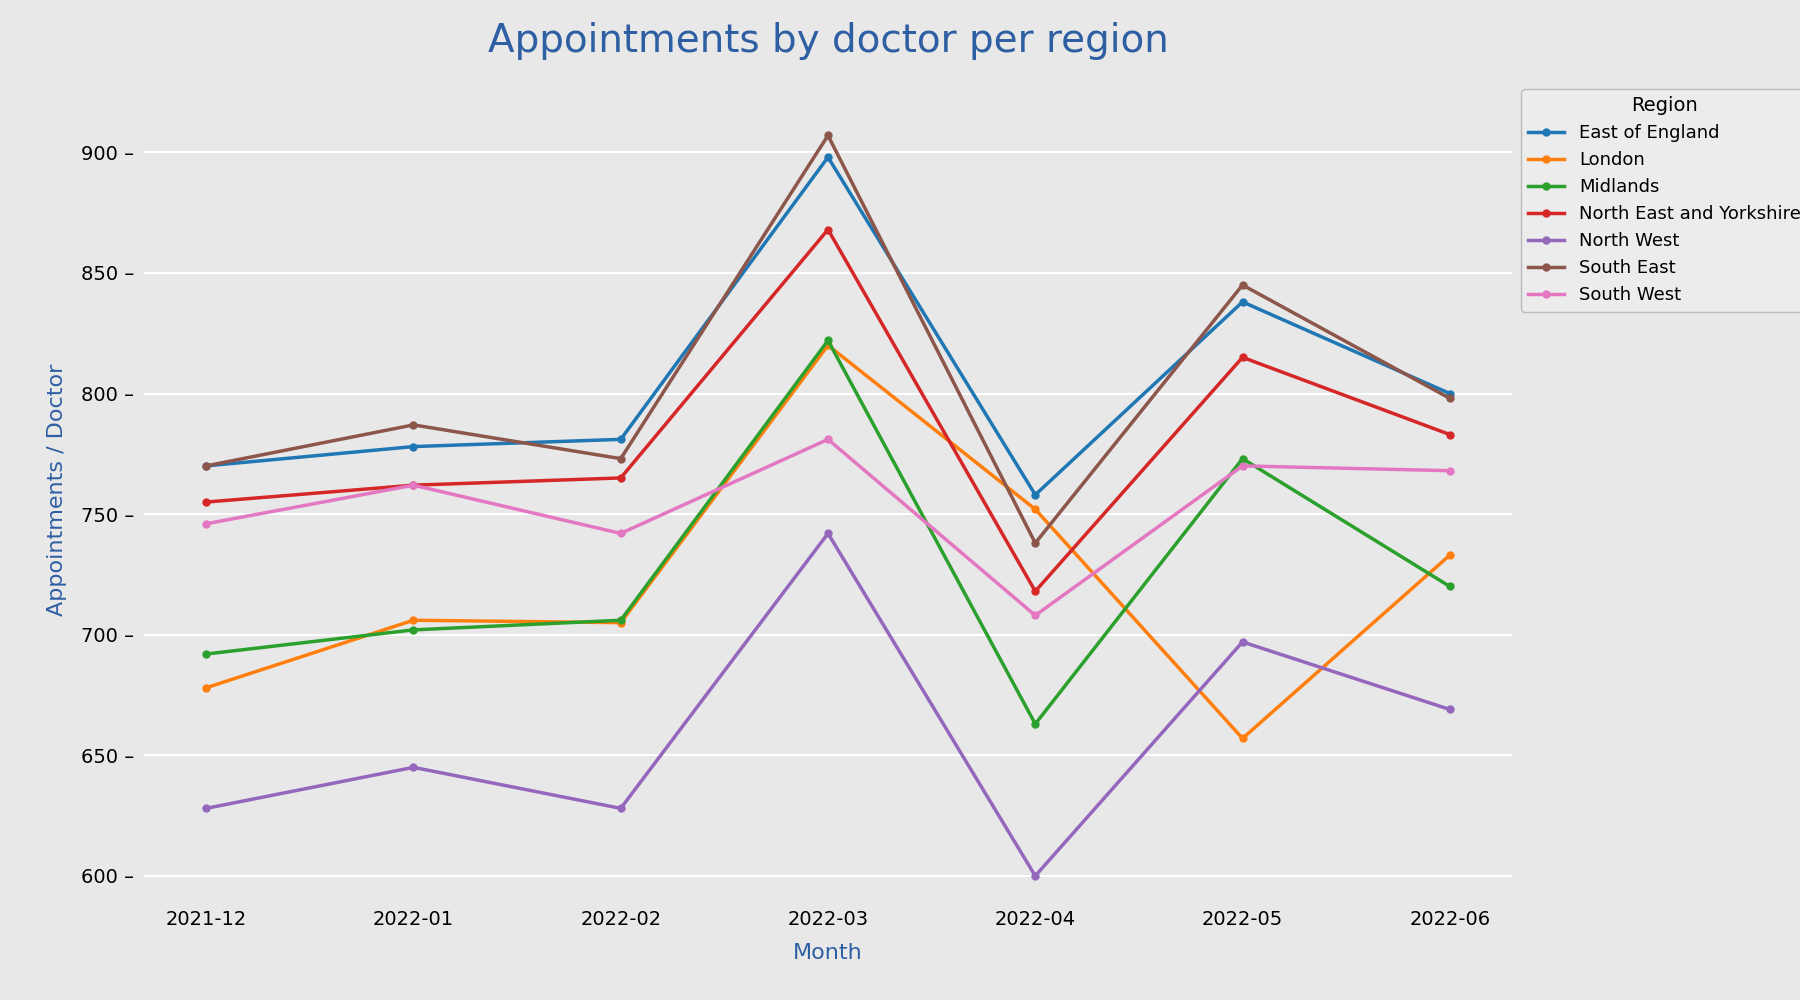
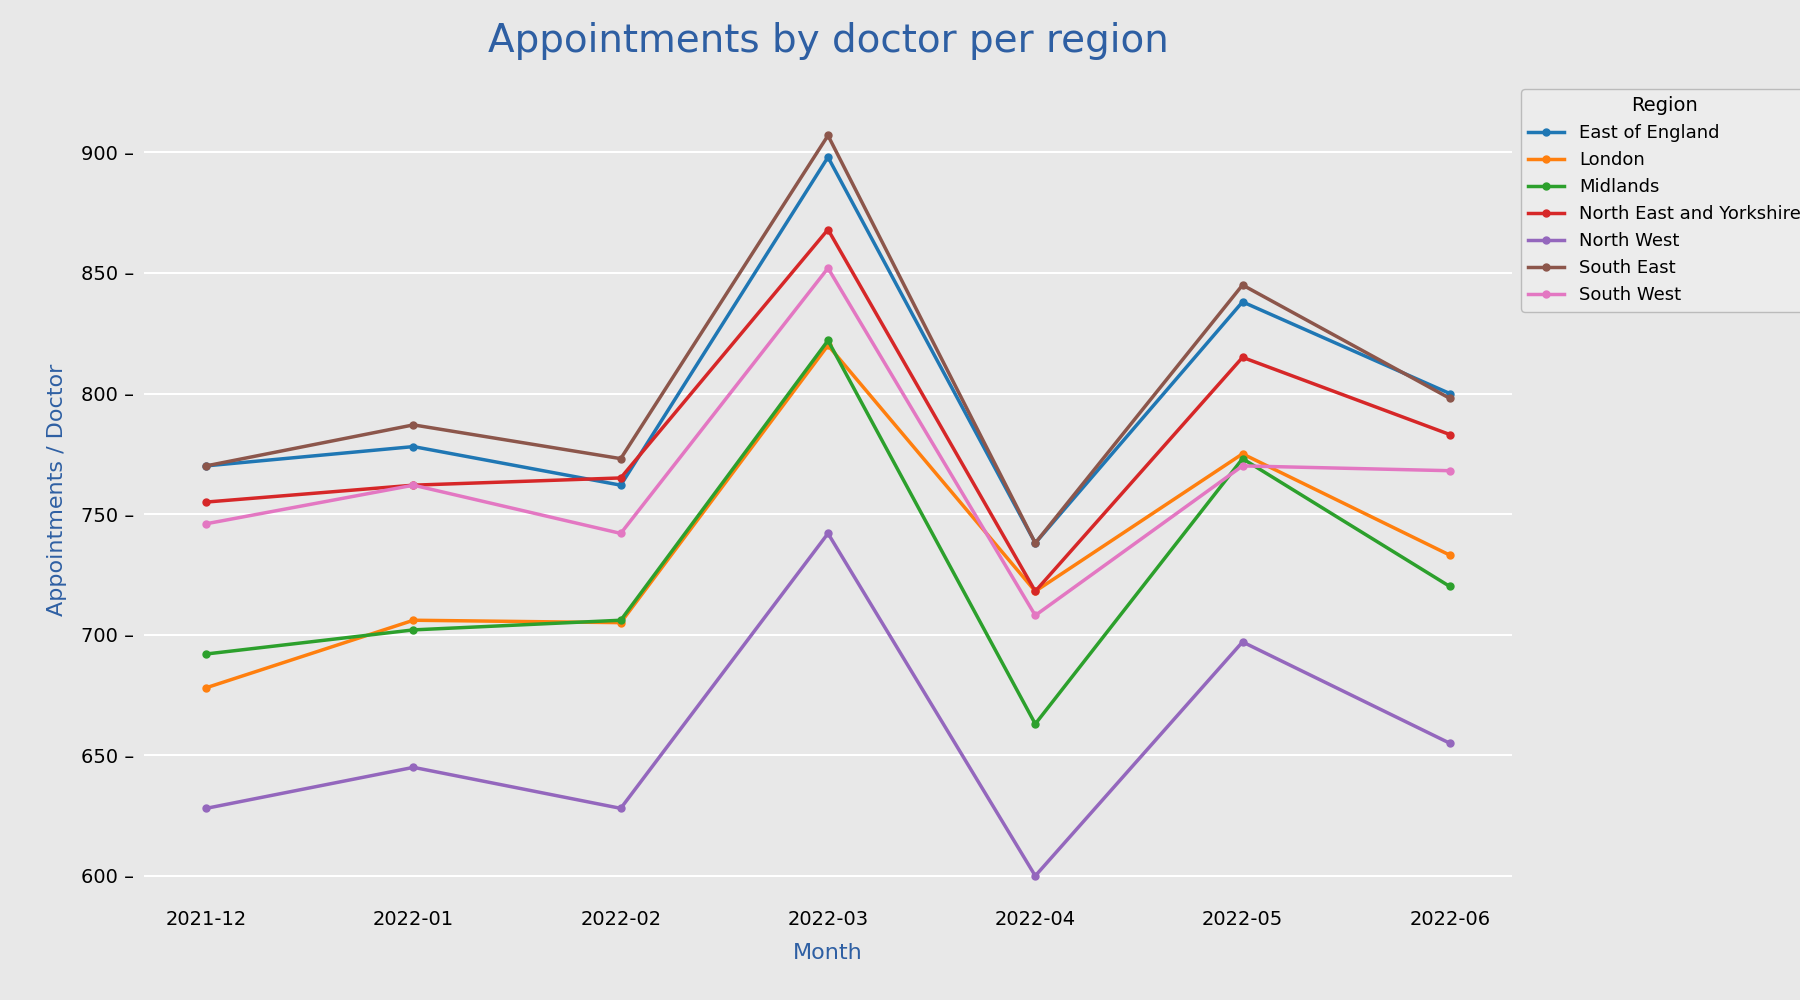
East of England/2022-02: 781 – -> 762 –
South West/2022-03: 781 – -> 852 –
East of England/2022-04: 758 – -> 738 –
London/2022-04: 752 – -> 718 –
London/2022-05: 657 – -> 775 –
North West/2022-06: 669 – -> 655 –
